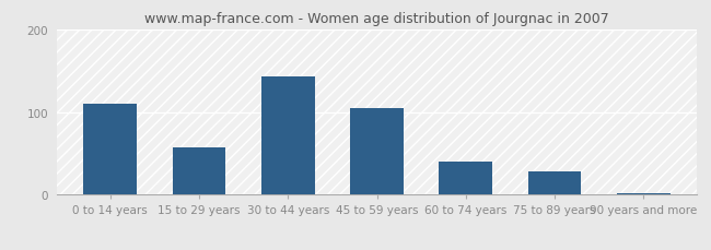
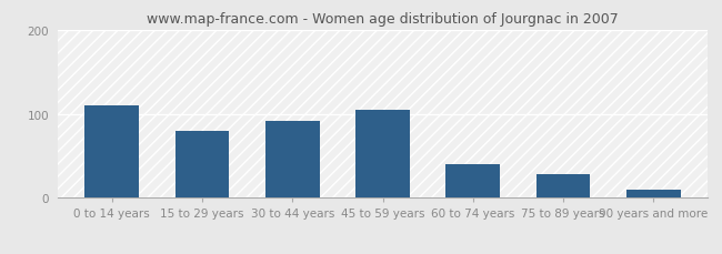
15 to 29 years: 57 -> 80
30 to 44 years: 143 -> 92
90 years and more: 2 -> 10
